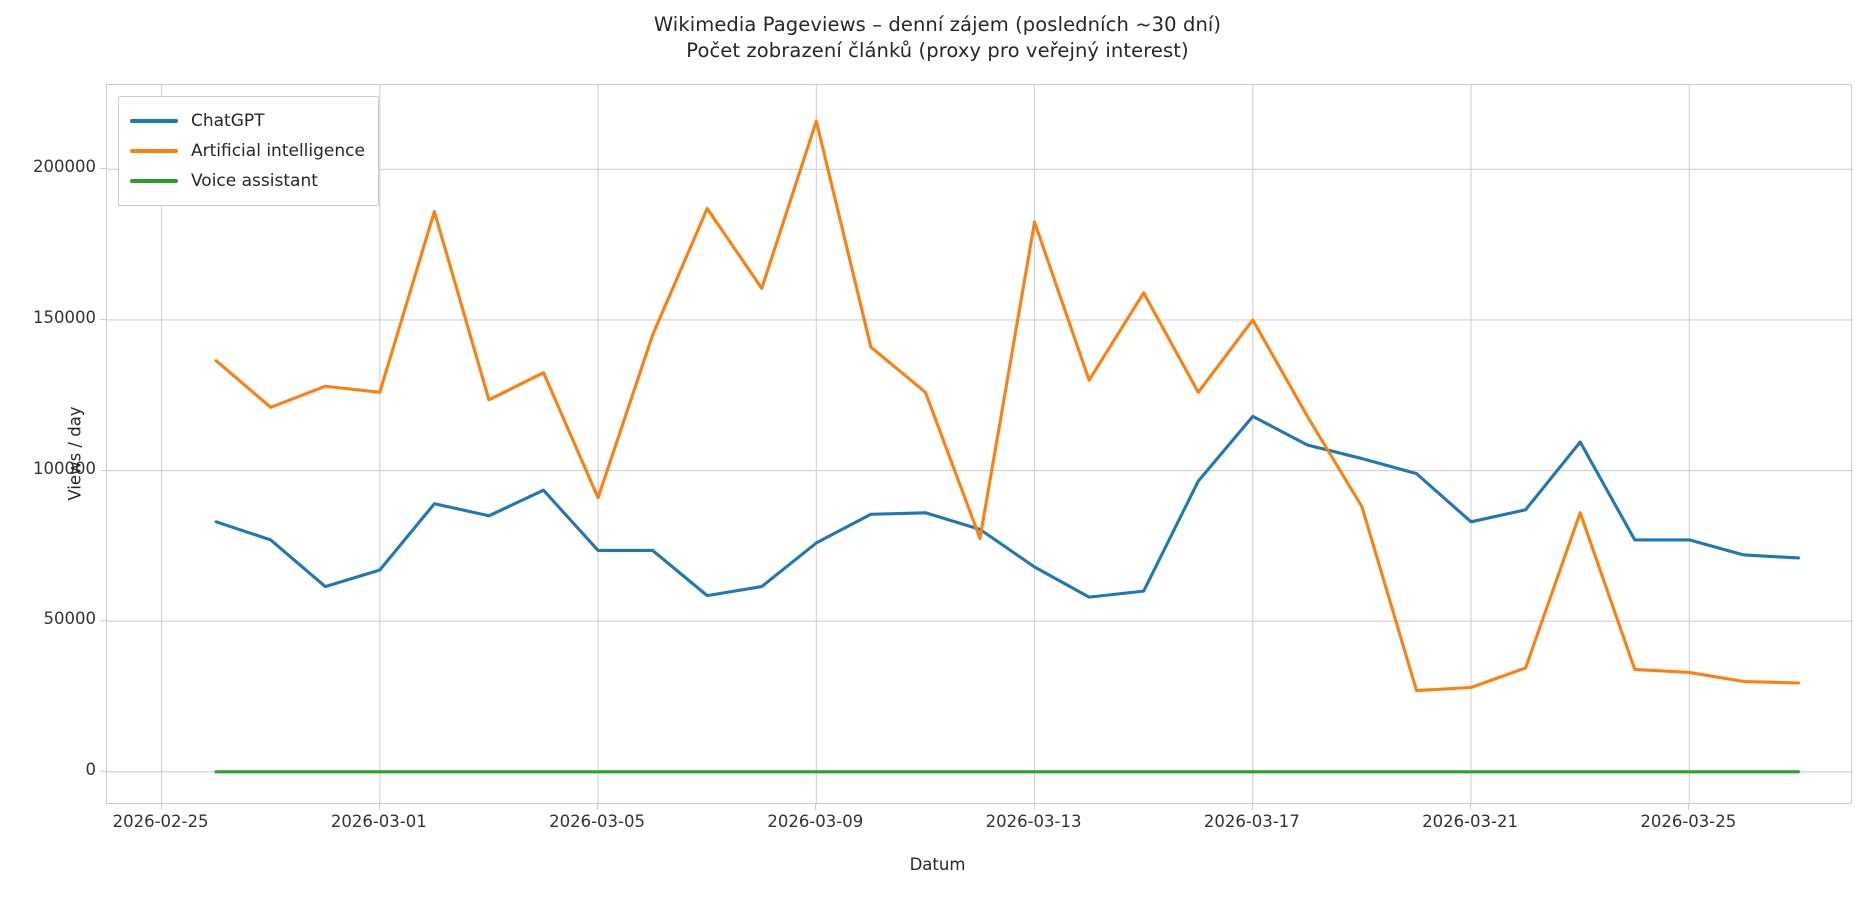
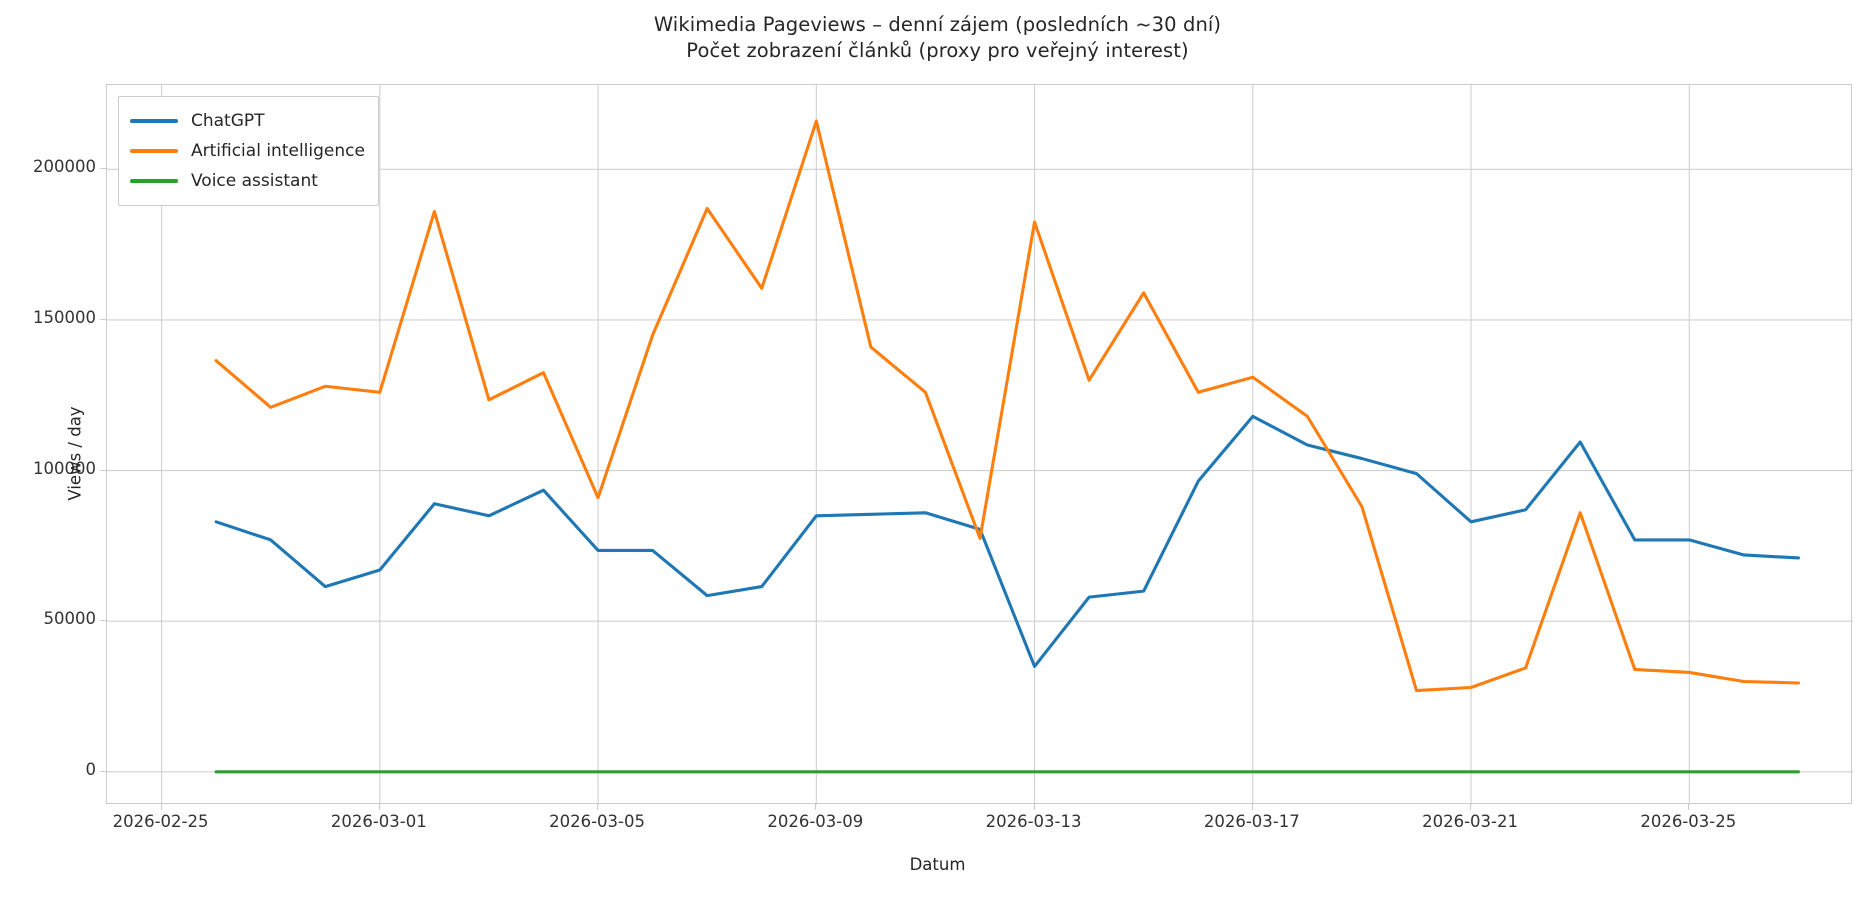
ChatGPT/2026-03-09: 76000 -> 85000
ChatGPT/2026-03-13: 68000 -> 35000
Artificial intelligence/2026-03-17: 150000 -> 131000
